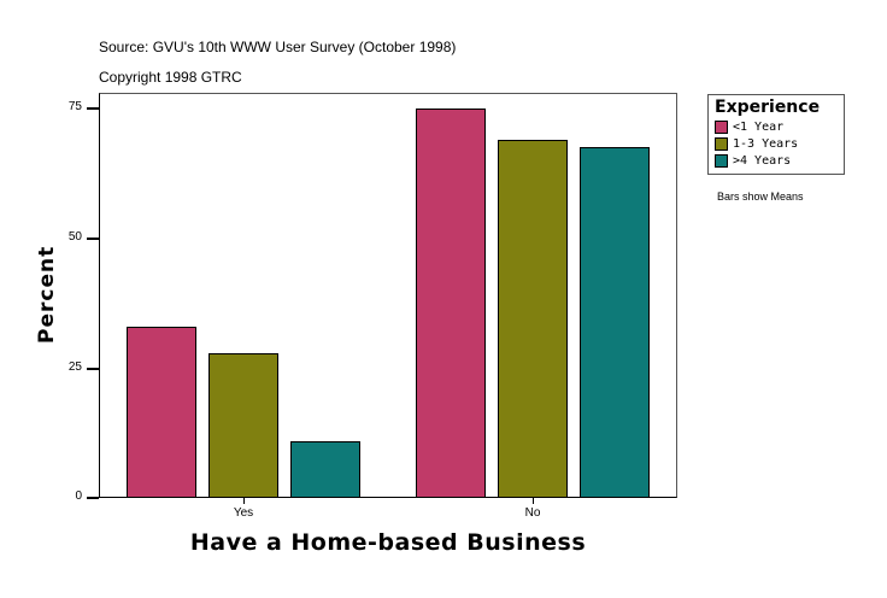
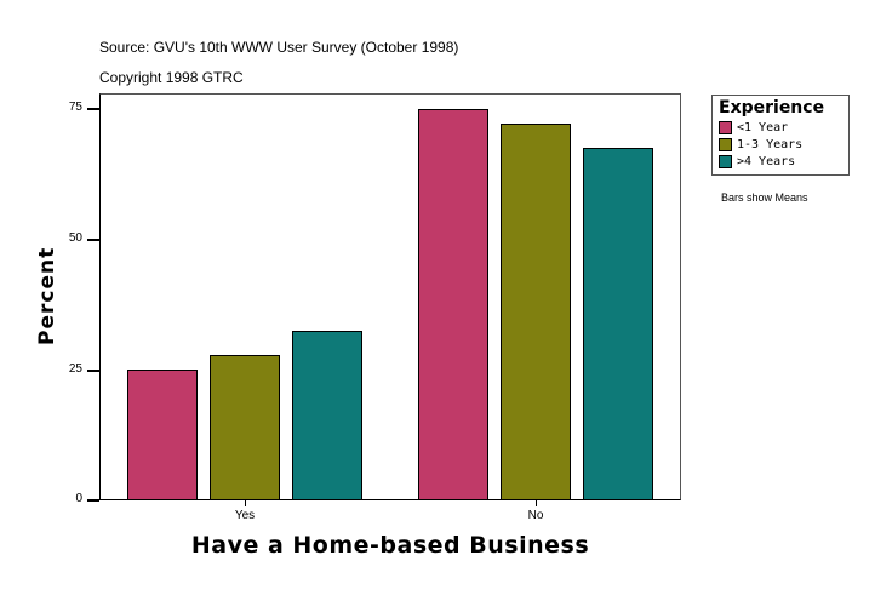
<1 Year/Yes: 33 -> 25
>4 Years/Yes: 11 -> 32
1-3 Years/No: 69 -> 72
